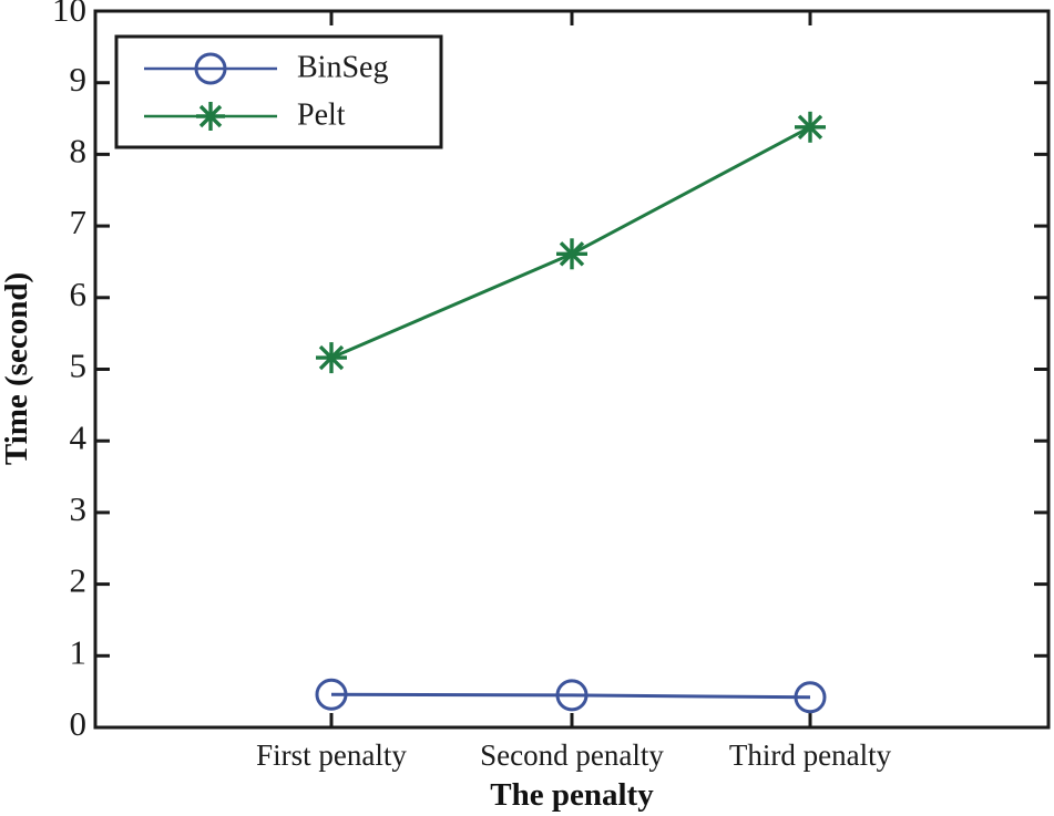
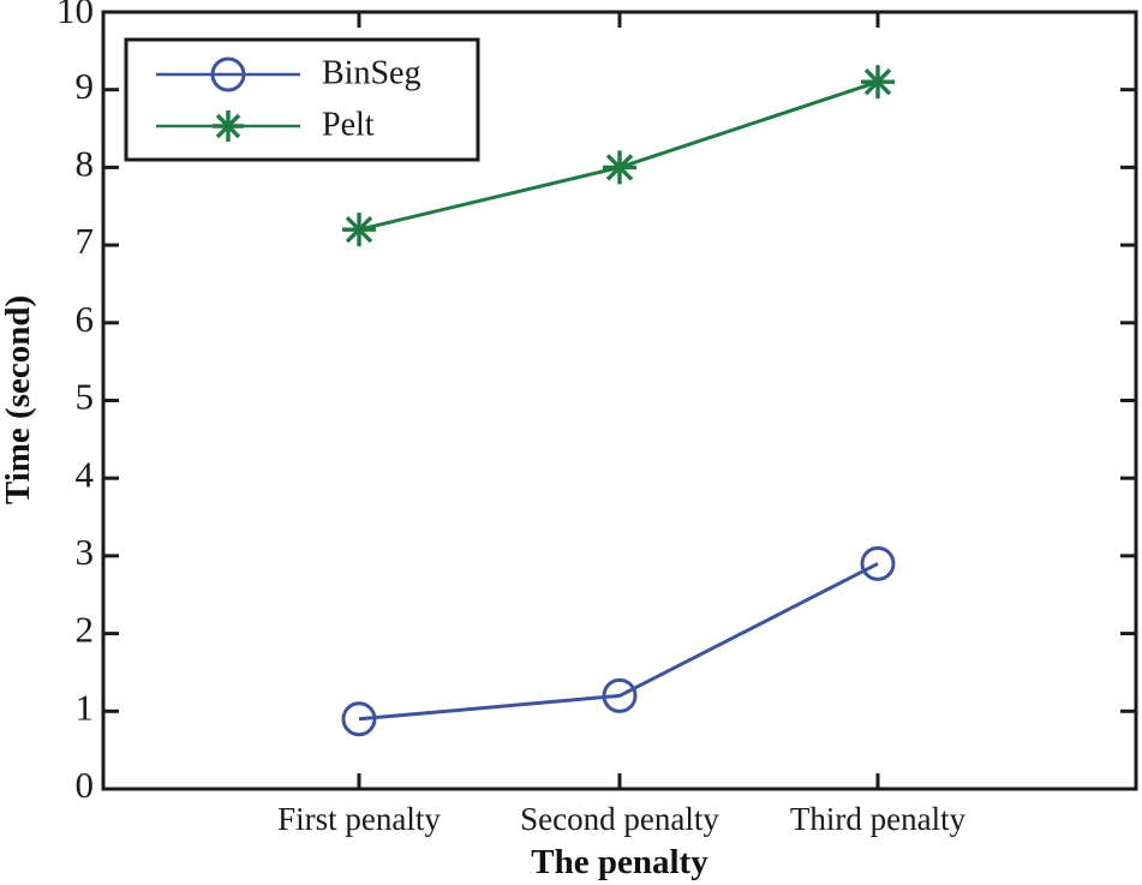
BinSeg/First penalty: 0.5 -> 0.9
Pelt/First penalty: 5.2 -> 7.2
BinSeg/Second penalty: 0.5 -> 1.2
Pelt/Second penalty: 6.6 -> 8.0
BinSeg/Third penalty: 0.4 -> 2.9
Pelt/Third penalty: 8.4 -> 9.1
